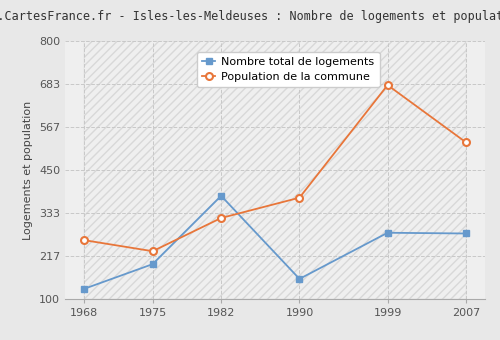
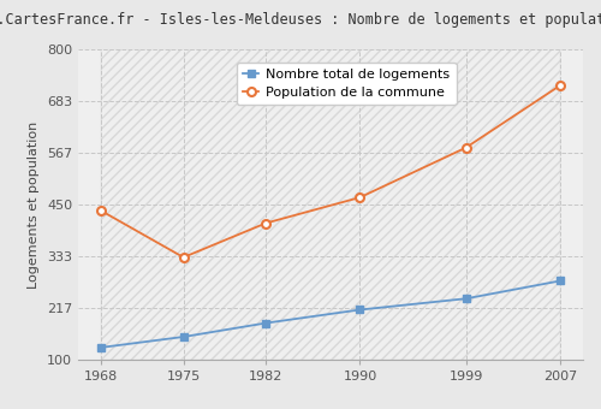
Population de la commune/1968: 260 -> 436
Nombre total de logements/1975: 195 -> 152
Population de la commune/1975: 230 -> 331
Nombre total de logements/1982: 380 -> 183
Population de la commune/1982: 320 -> 408
Nombre total de logements/1990: 155 -> 213
Population de la commune/1990: 375 -> 466
Nombre total de logements/1999: 280 -> 238
Population de la commune/1999: 680 -> 578
Population de la commune/2007: 525 -> 718
